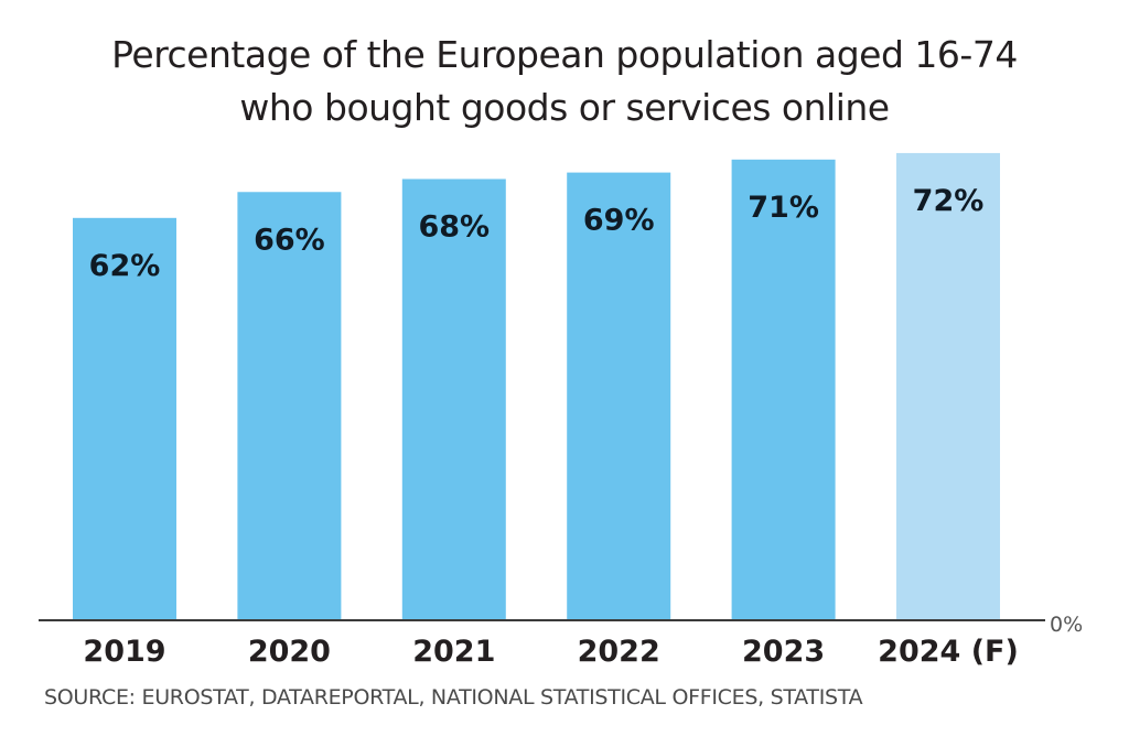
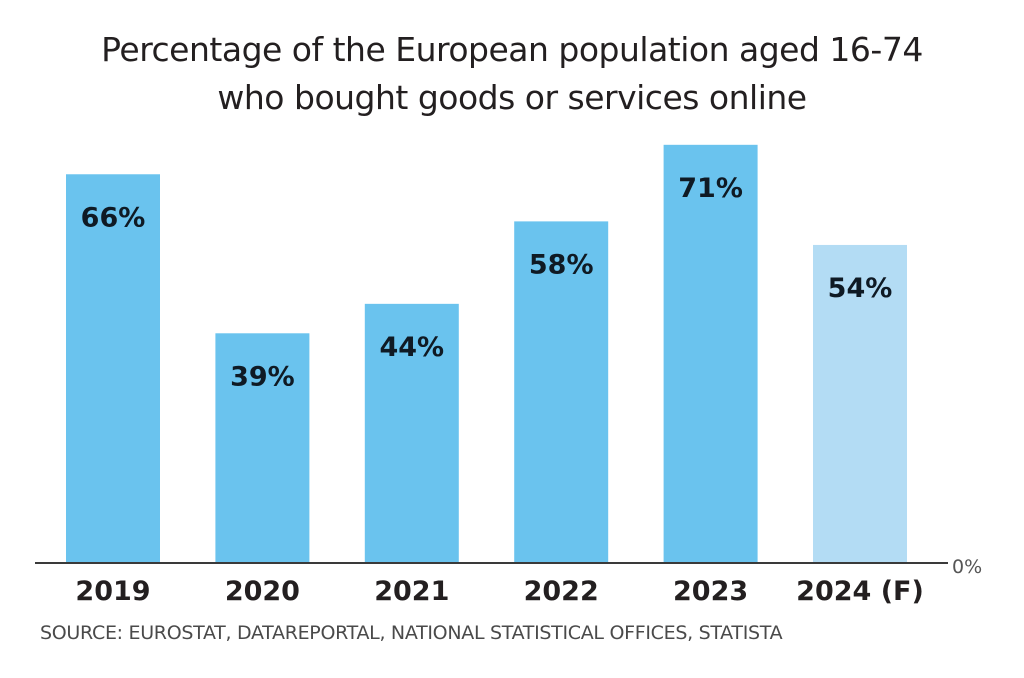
2019: 62% -> 66%
2020: 66% -> 39%
2021: 68% -> 44%
2022: 69% -> 58%
2024 (F): 72% -> 54%
